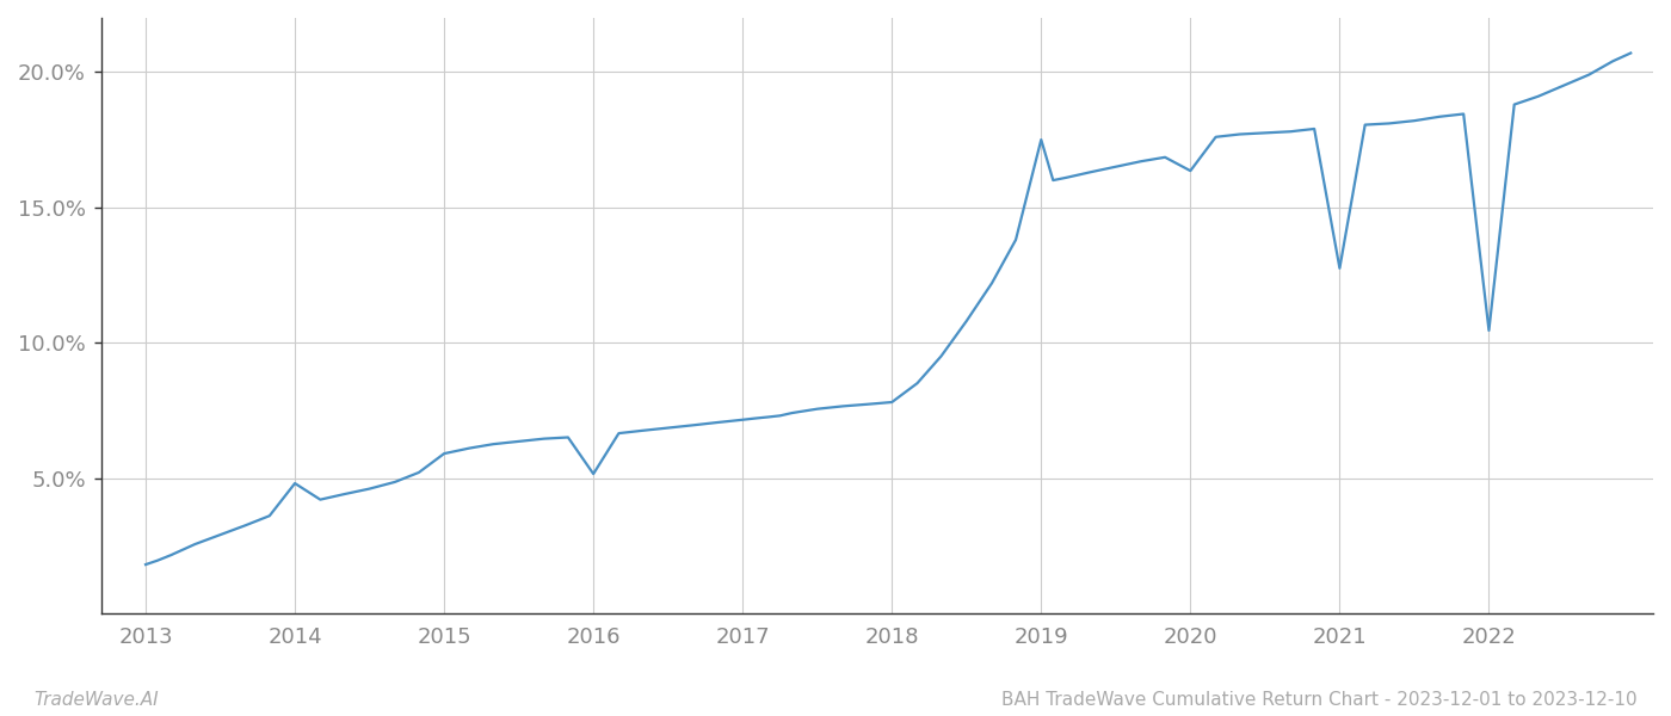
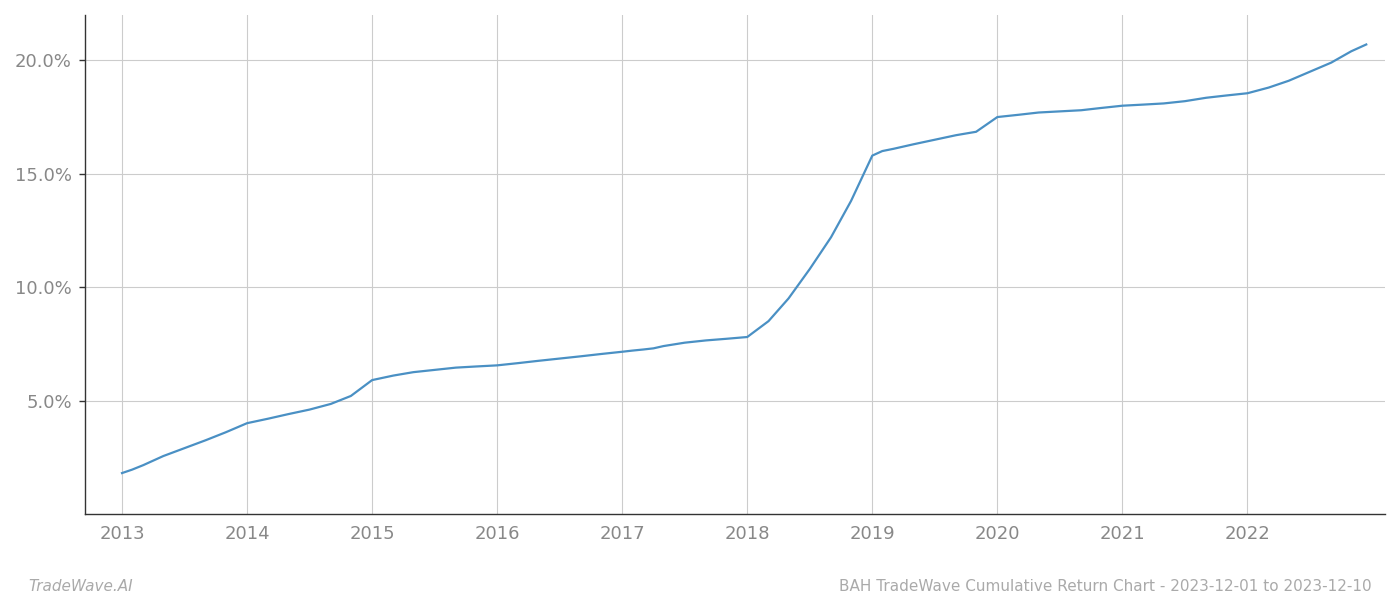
2014: 4.80% -> 4.00%
2016: 5.15% -> 6.55%
2019: 17.50% -> 15.80%
2020: 16.35% -> 17.50%
2021: 12.75% -> 18.00%
2022: 10.45% -> 18.55%
